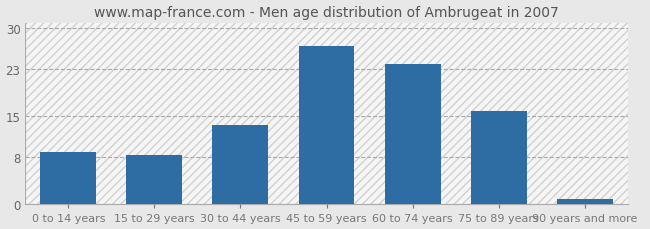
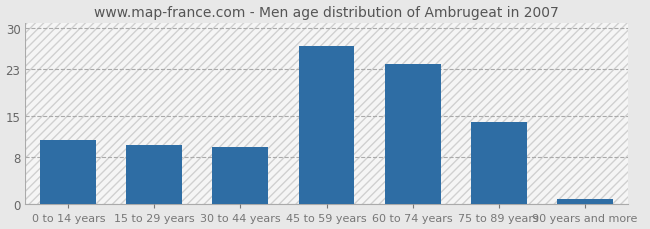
0 to 14 years: 9.0 -> 11.0
15 to 29 years: 8.5 -> 10.2
30 to 44 years: 13.5 -> 9.8
75 to 89 years: 16.0 -> 14.0
